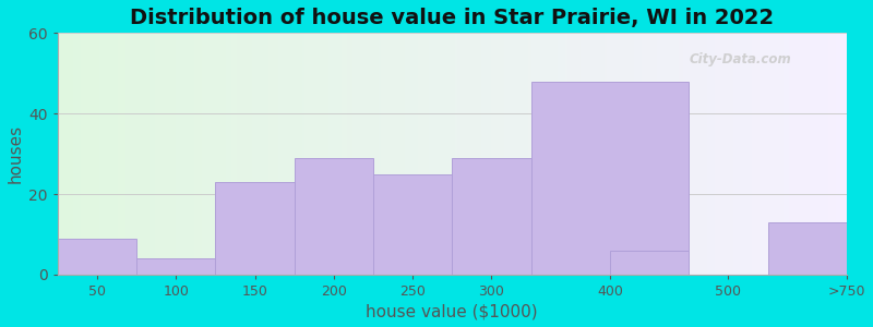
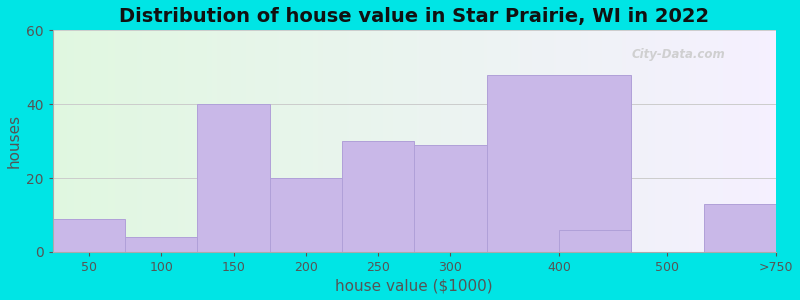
150: 23 -> 40
200: 29 -> 20
250: 25 -> 30
